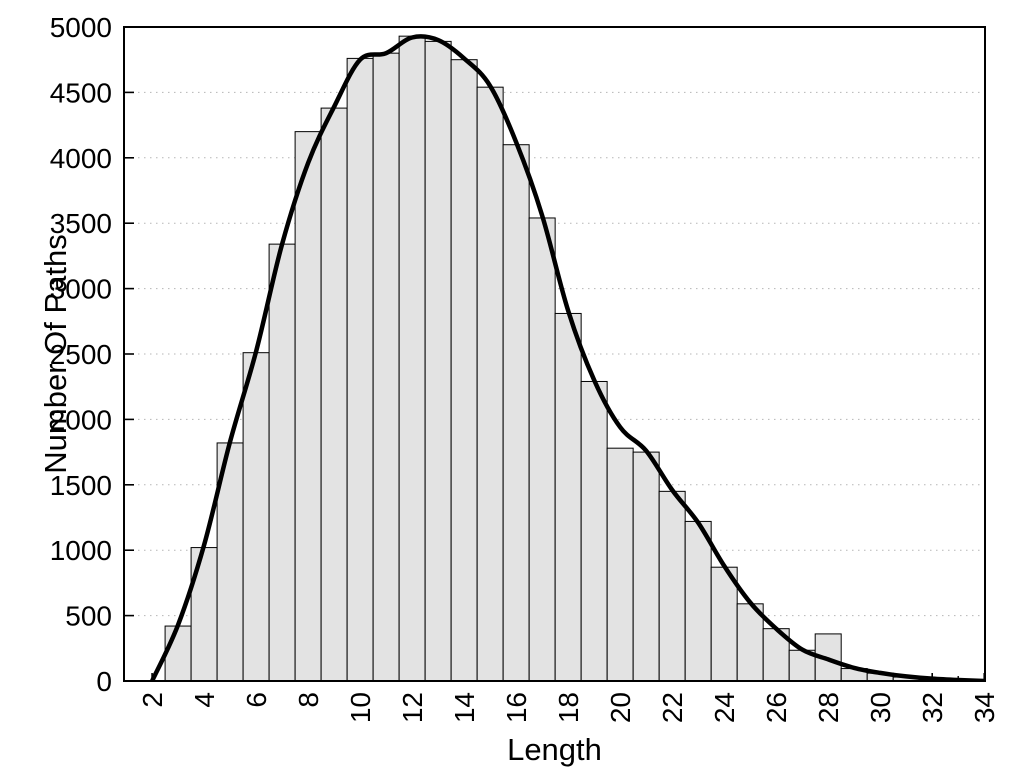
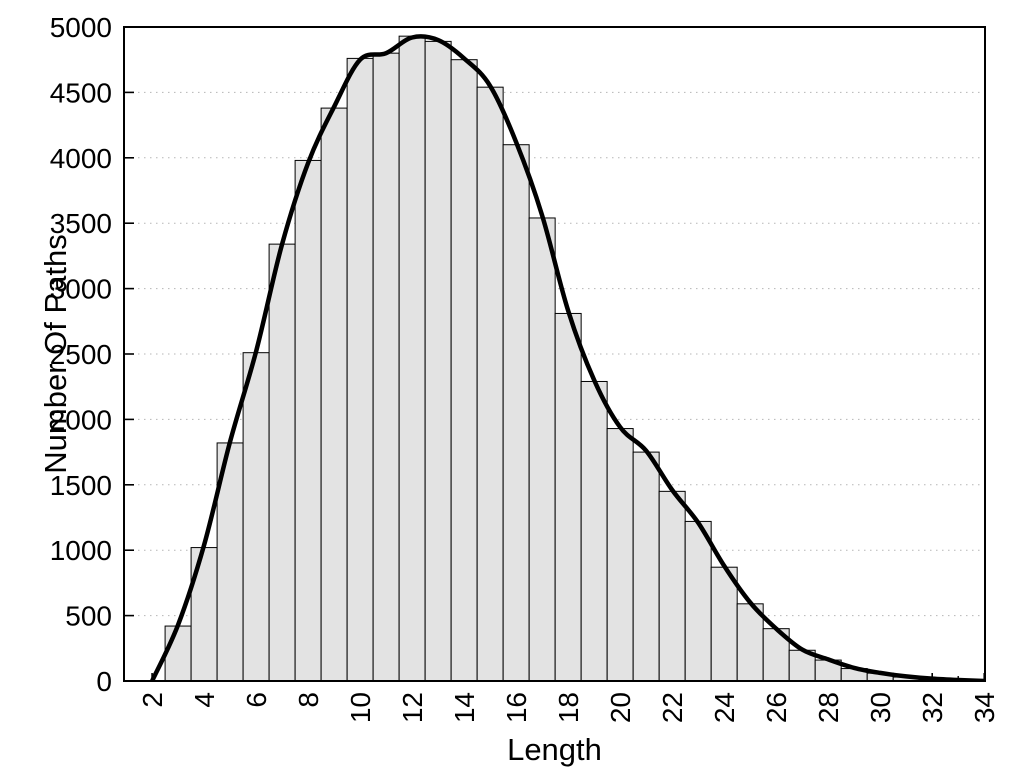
8: 4200 -> 3980
20: 1780 -> 1930
28: 360 -> 160
